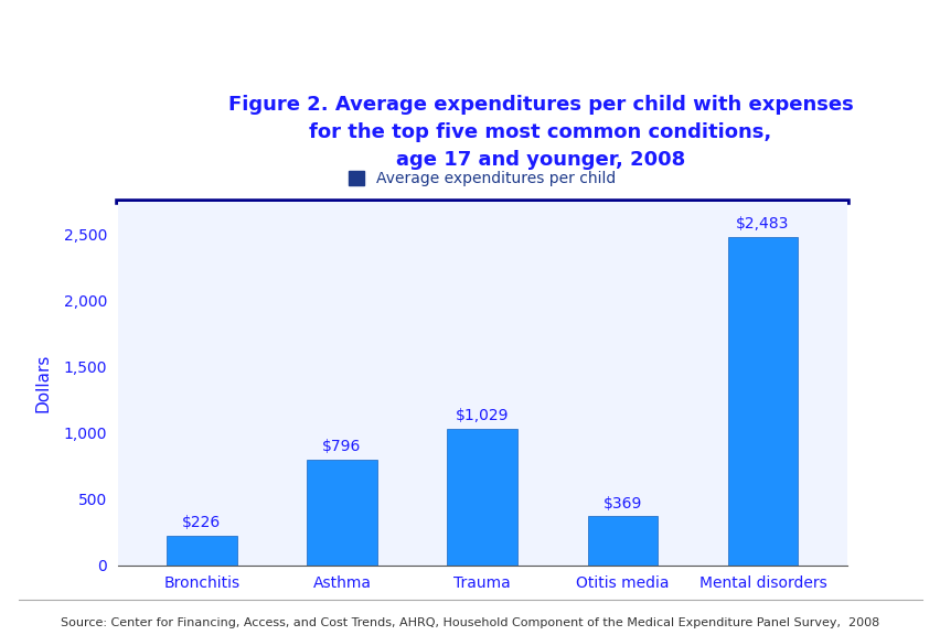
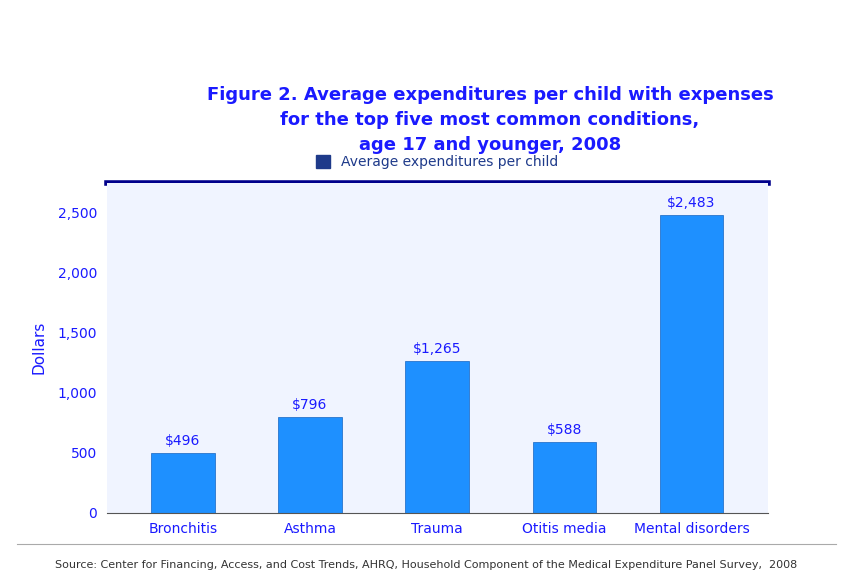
Bronchitis: $226 -> $496
Trauma: $1,029 -> $1,265
Otitis media: $369 -> $588
